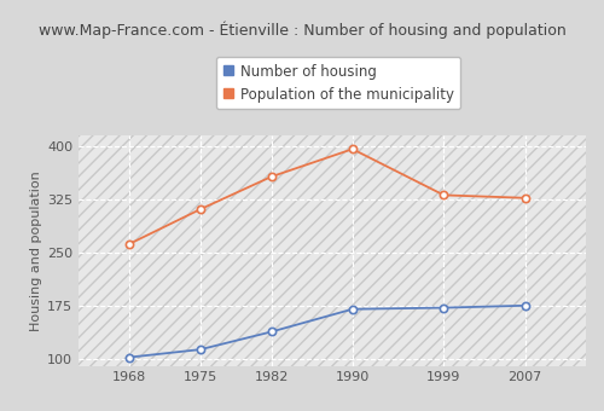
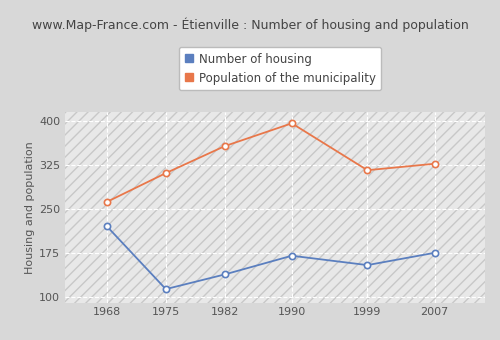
Number of housing/1968: 102 -> 220
Number of housing/1999: 172 -> 154
Population of the municipality/1999: 331 -> 316
